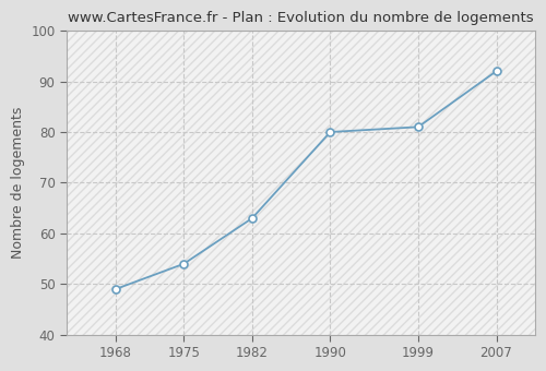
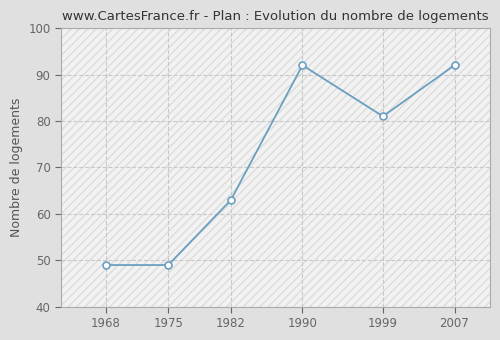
1975: 54 -> 49
1990: 80 -> 92
